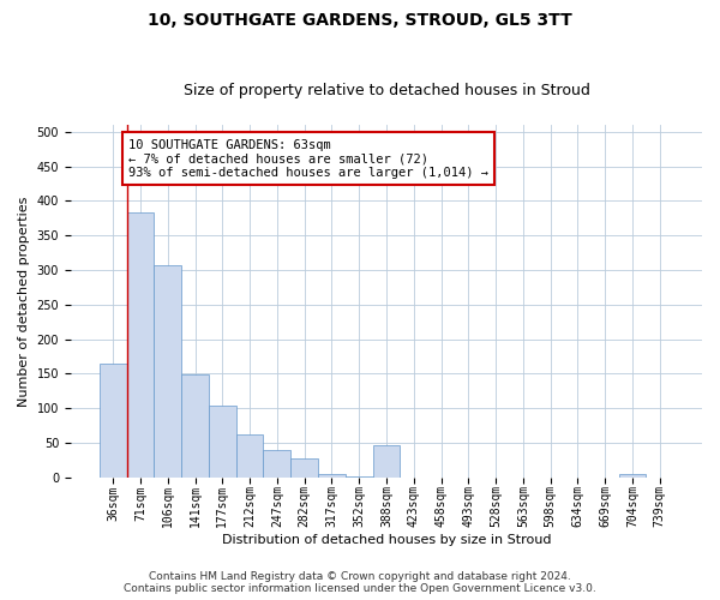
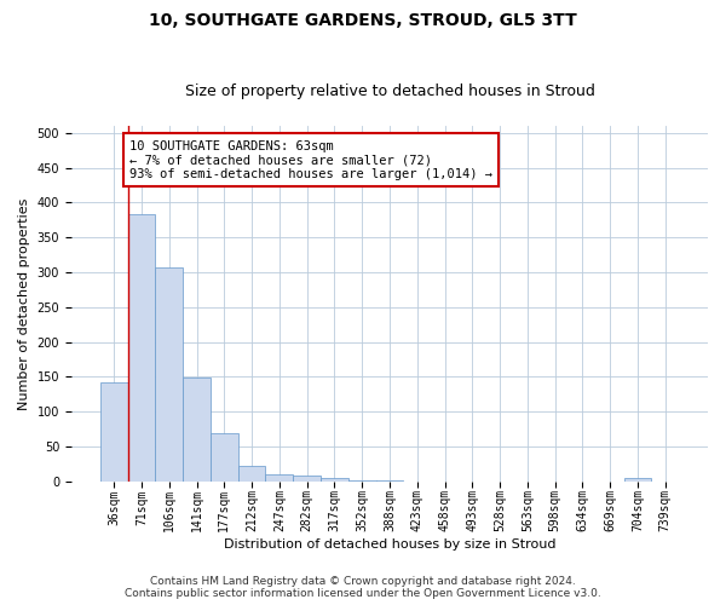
36sqm: 164 -> 143
177sqm: 104 -> 69
212sqm: 62 -> 22
247sqm: 40 -> 11
282sqm: 28 -> 9
388sqm: 46 -> 1
